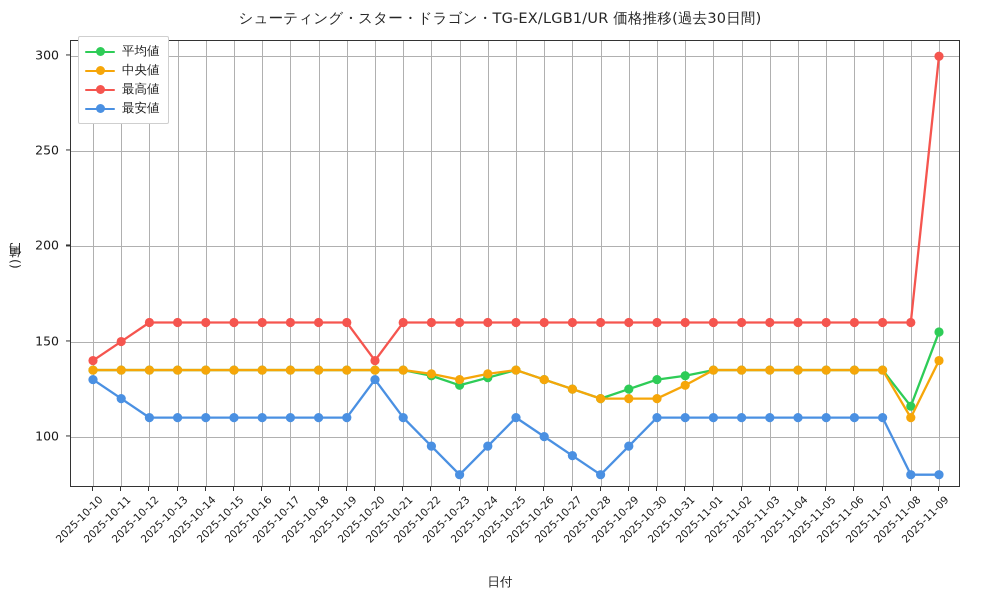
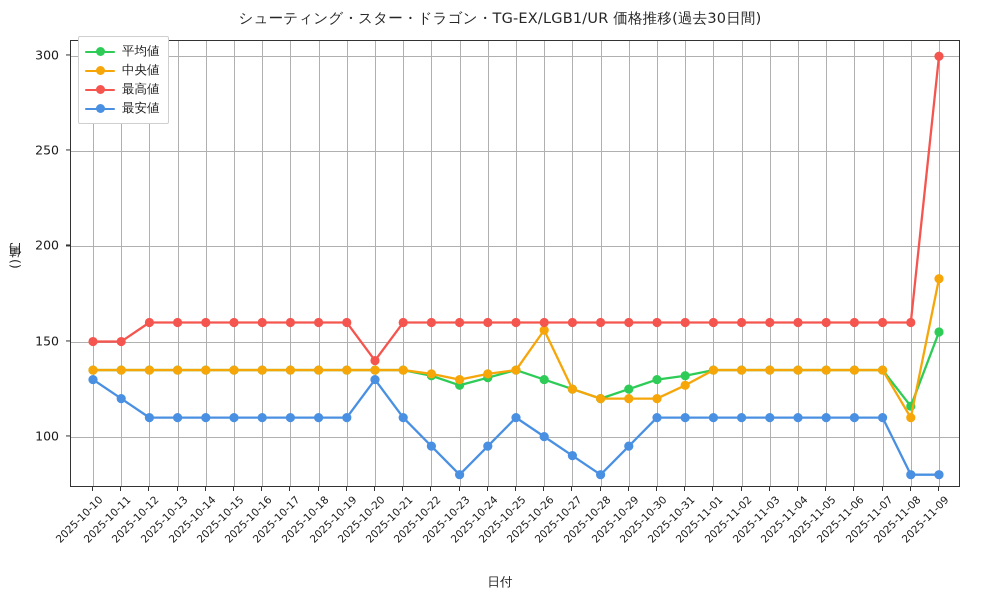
最高値/2025-10-10: 140 -> 150
中央値/2025-10-26: 130 -> 156
中央値/2025-11-09: 140 -> 183
